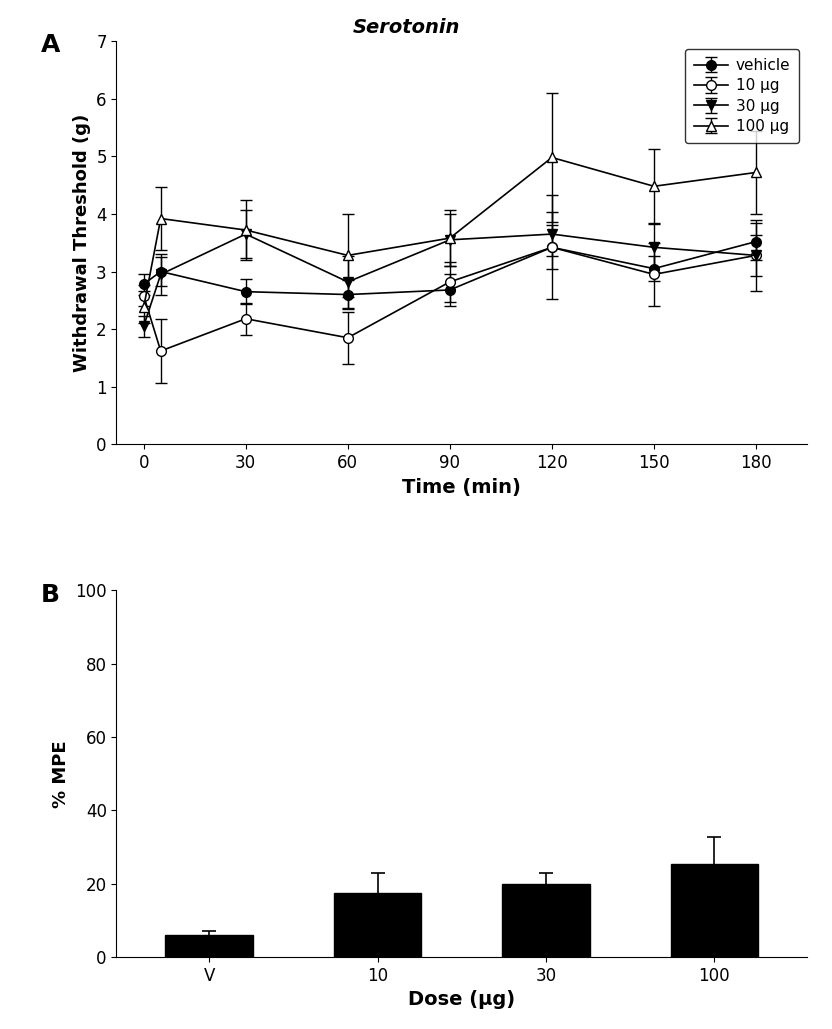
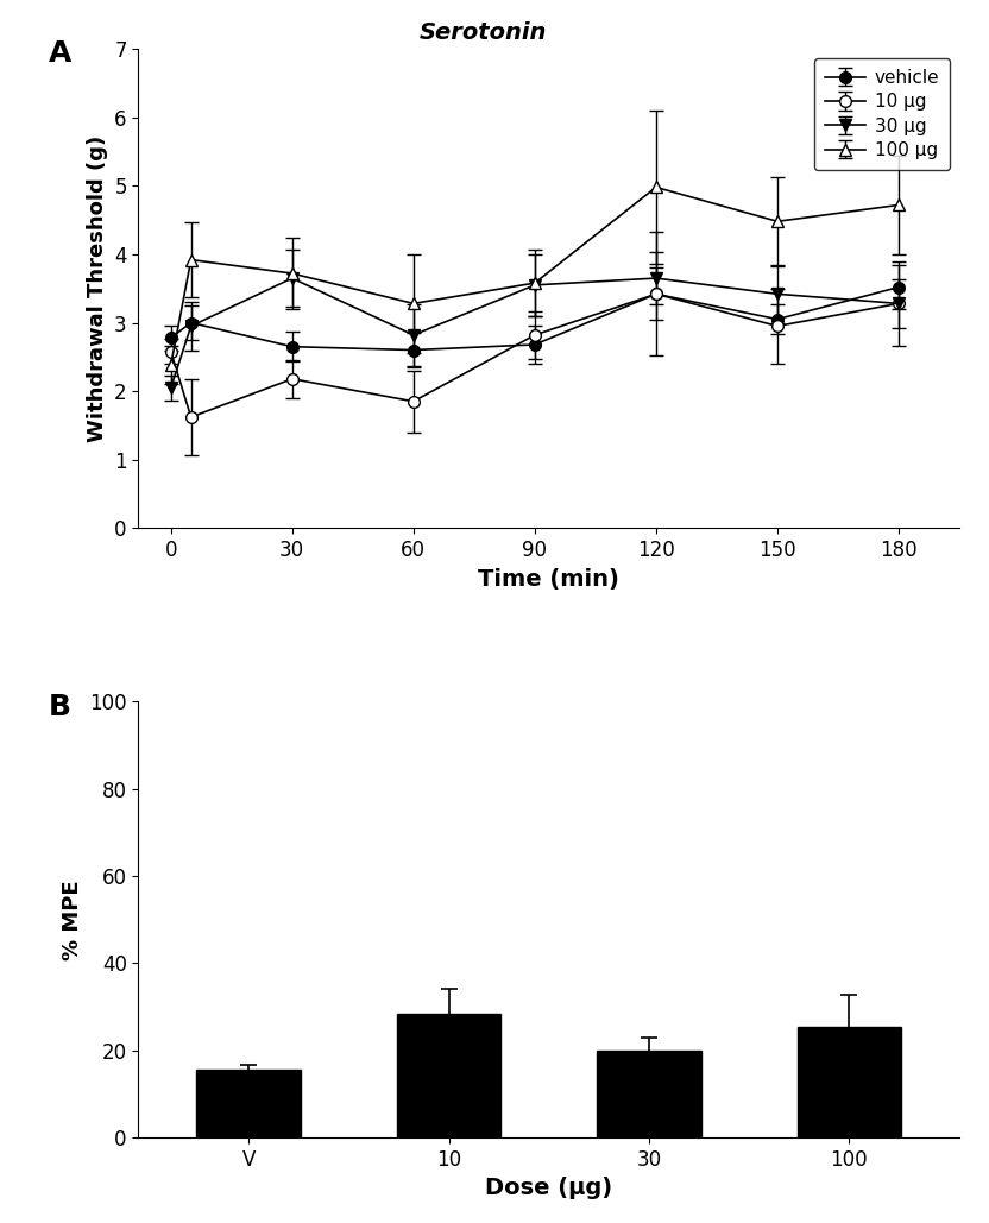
V: 6.0 -> 15.5
10: 17.5 -> 28.5
